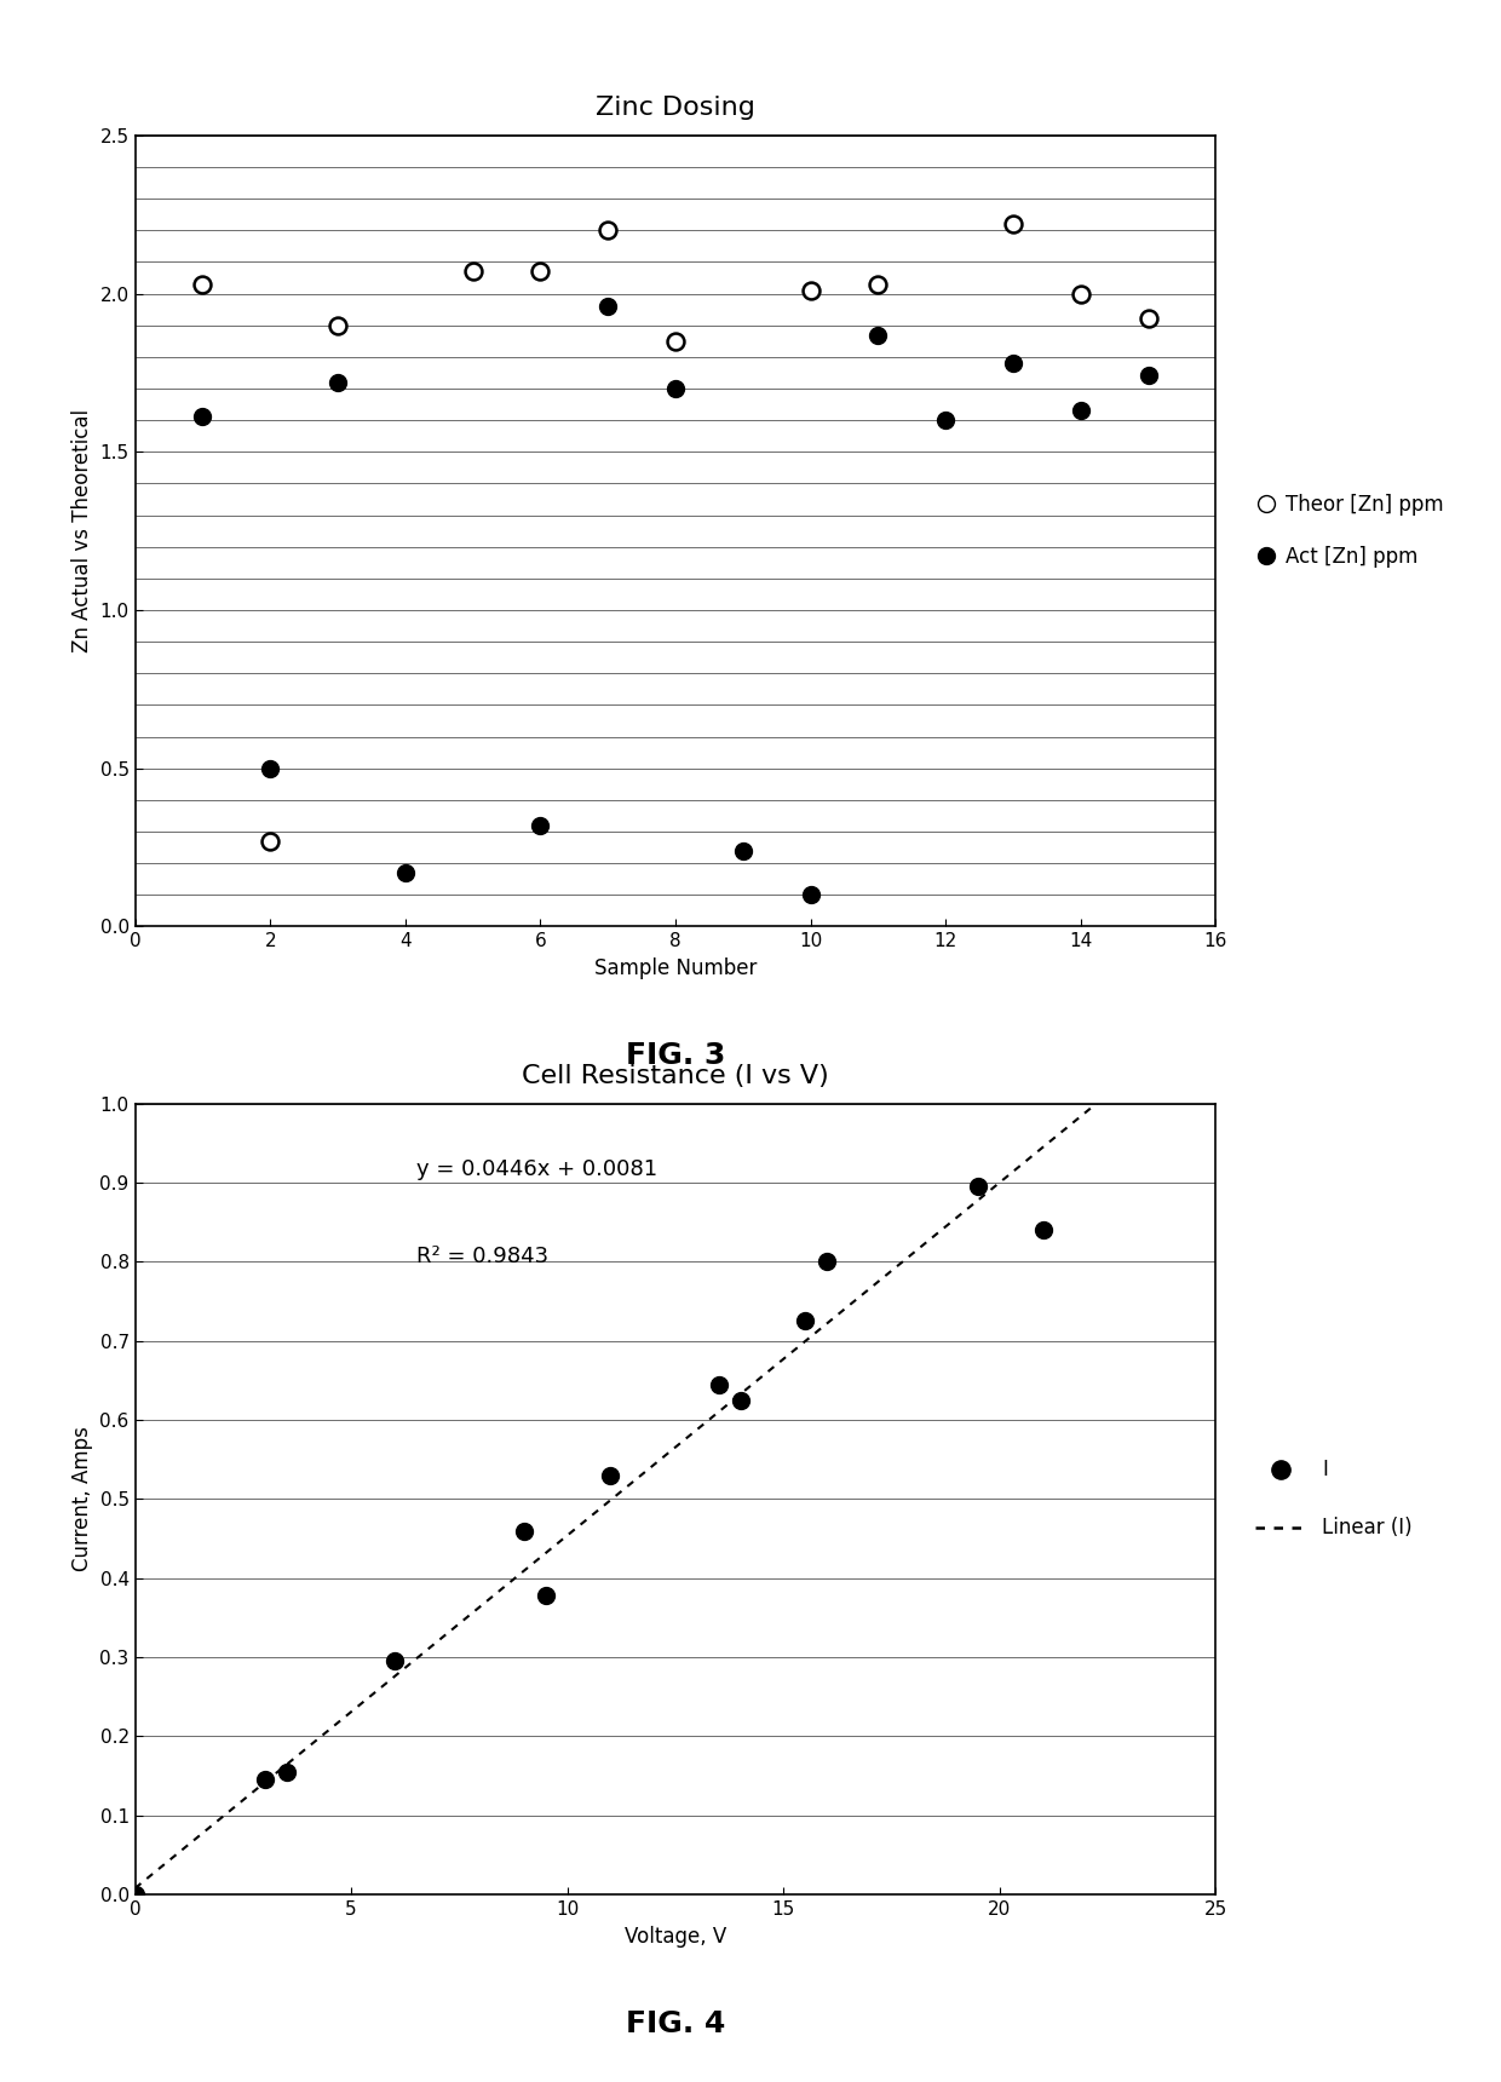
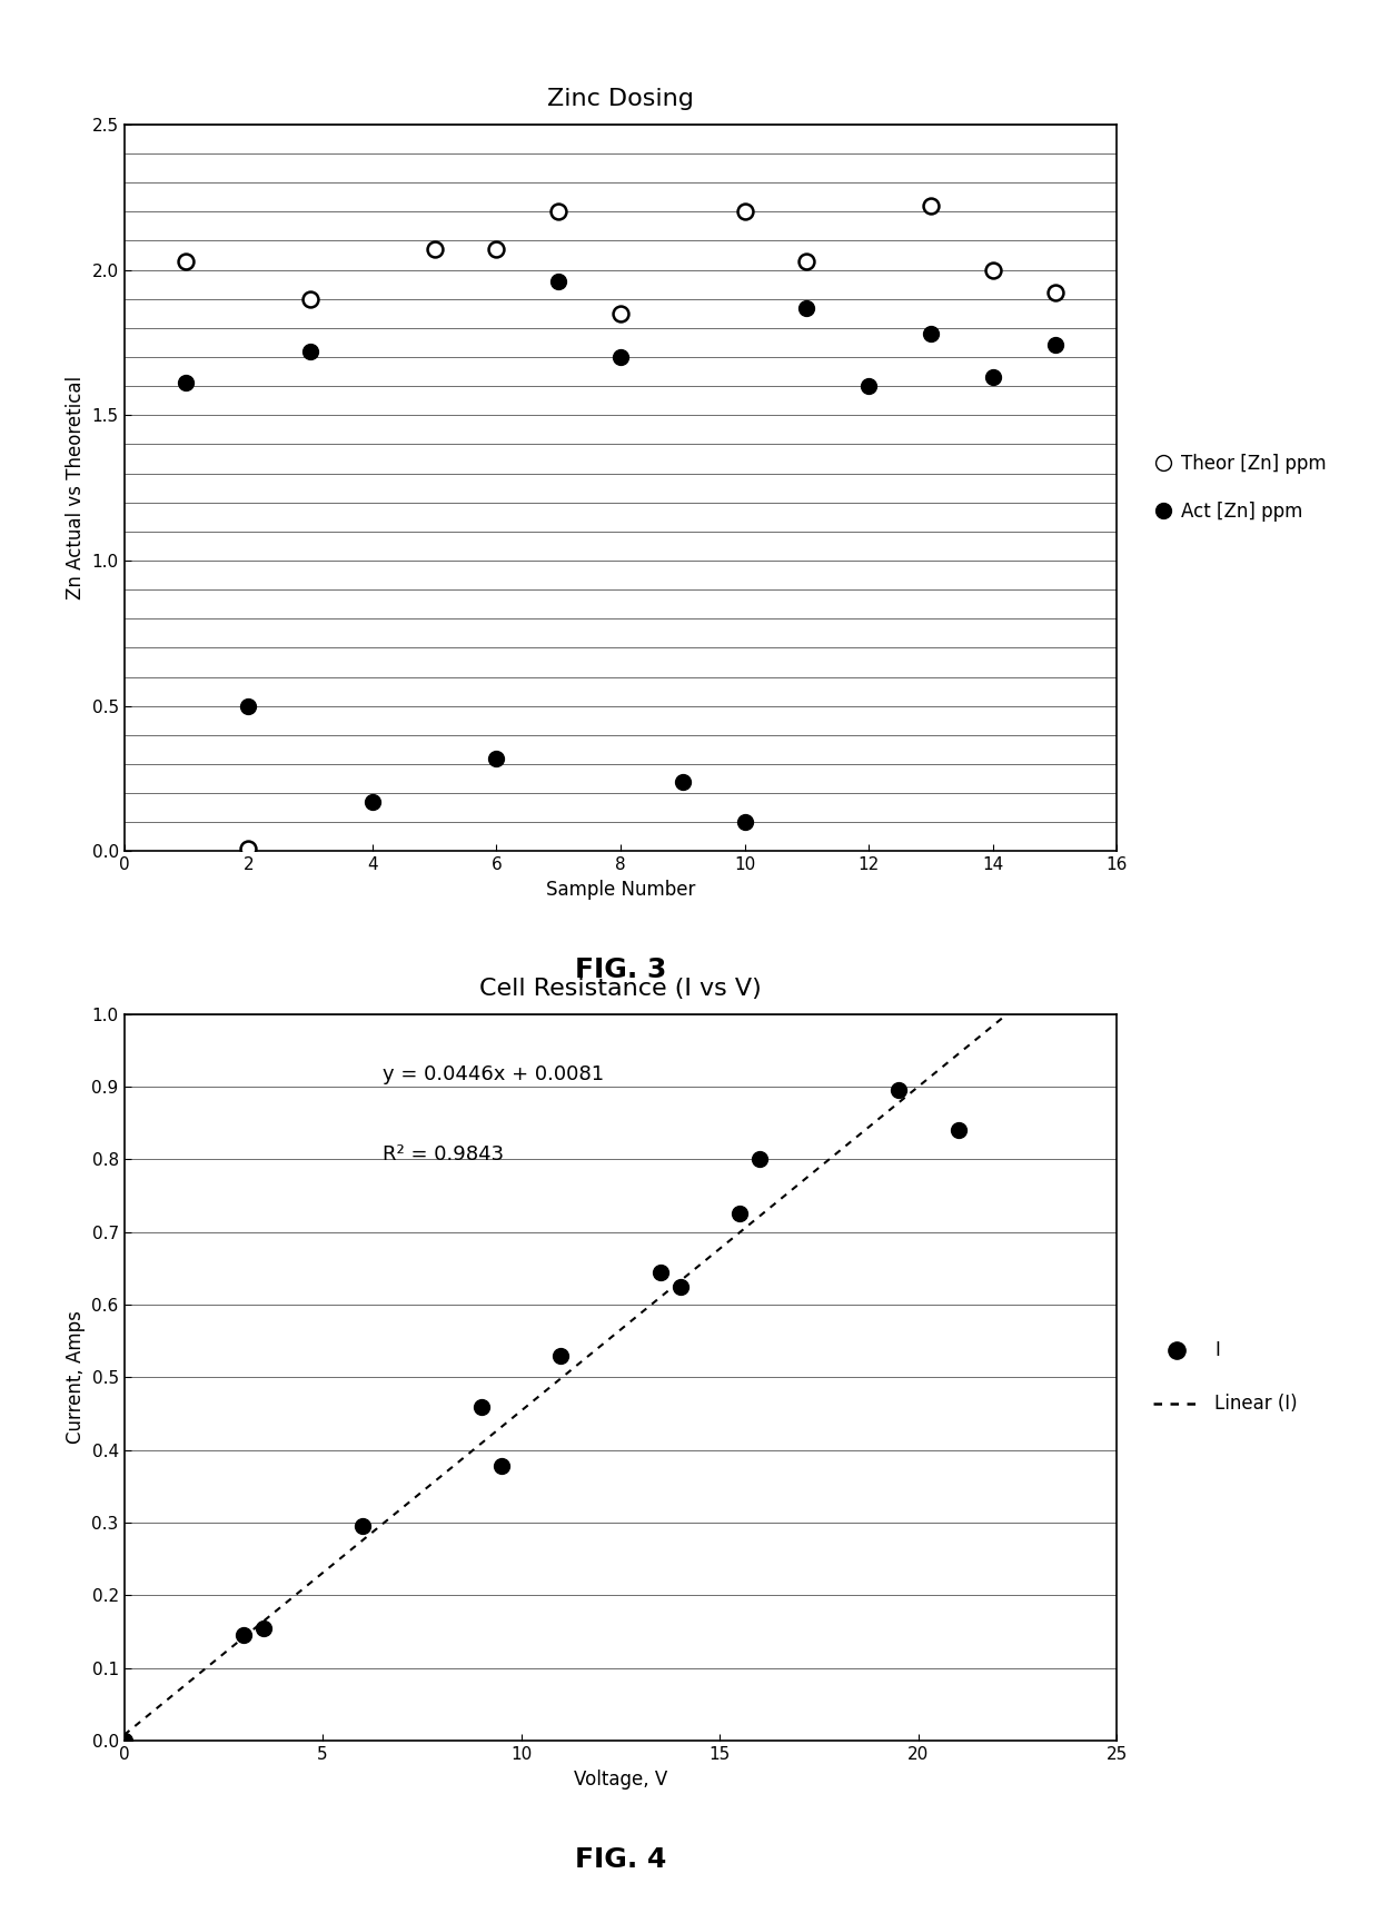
Zinc Dosing/Theor [Zn] ppm/2: 0.27 -> 0.01
Zinc Dosing/Theor [Zn] ppm/10: 2.01 -> 2.20
